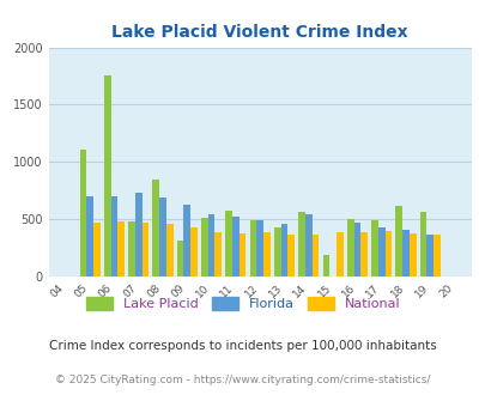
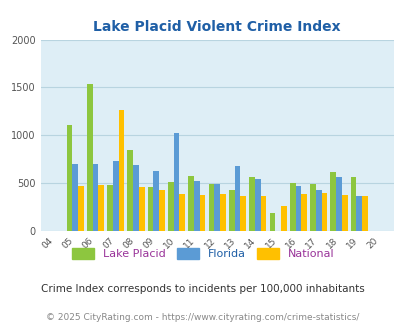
Lake Placid/06: 1760 -> 1540
National/07: 470 -> 1260
Lake Placid/09: 310 -> 460
Florida/10: 540 -> 1020
Florida/13: 460 -> 680
National/15: 380 -> 260
Florida/18: 400 -> 560
